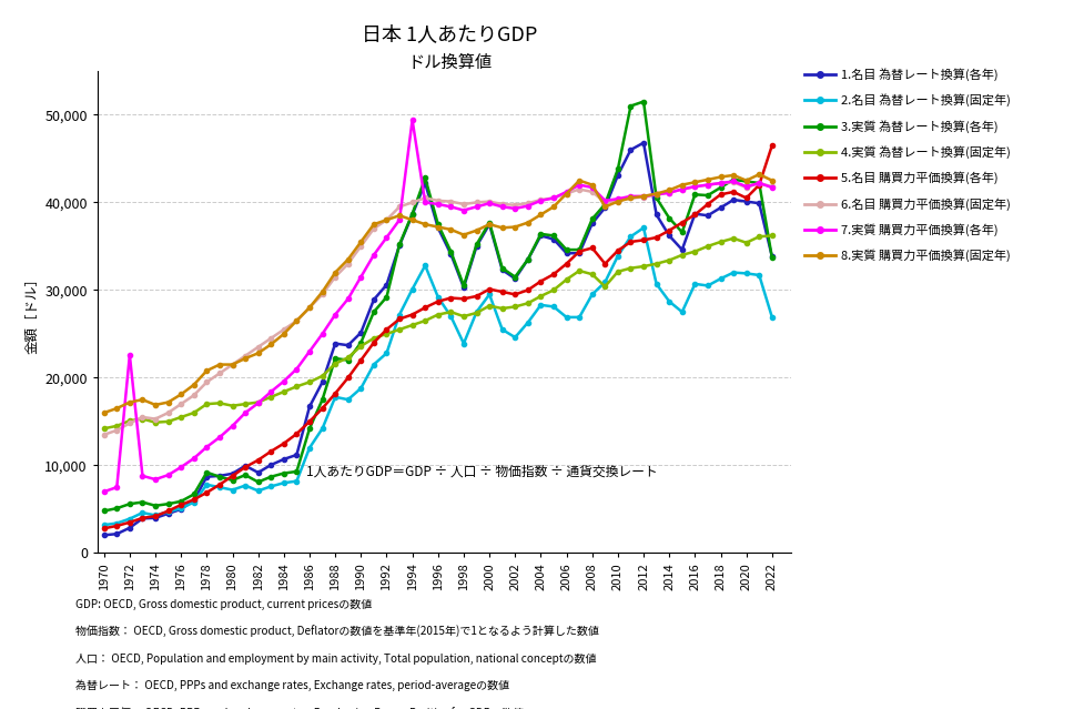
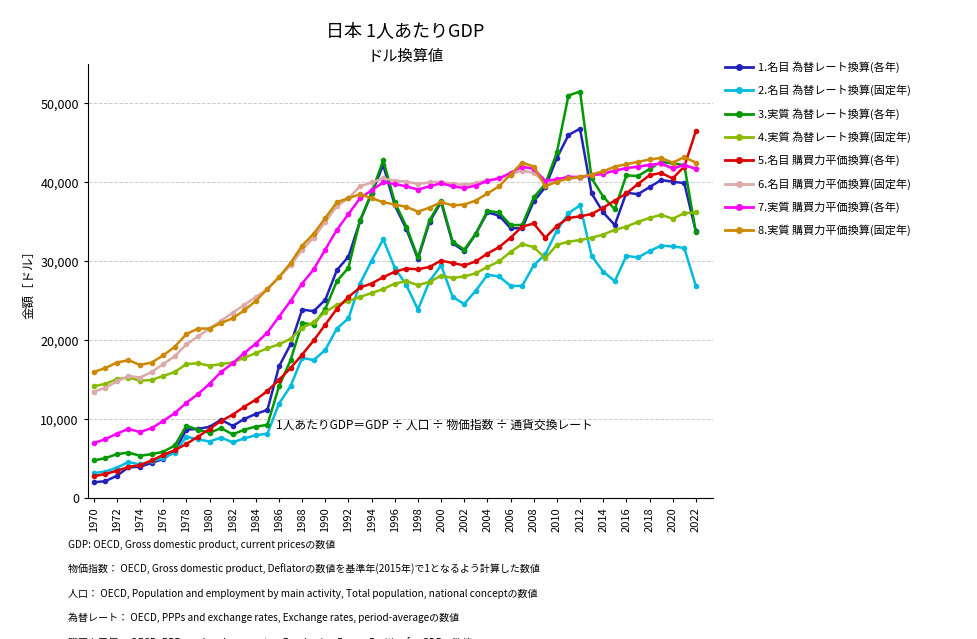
7.実質 購買力平価換算(各年)/1972: 22,600 -> 8,200
7.実質 購買力平価換算(各年)/1994: 49,400 -> 39,000
